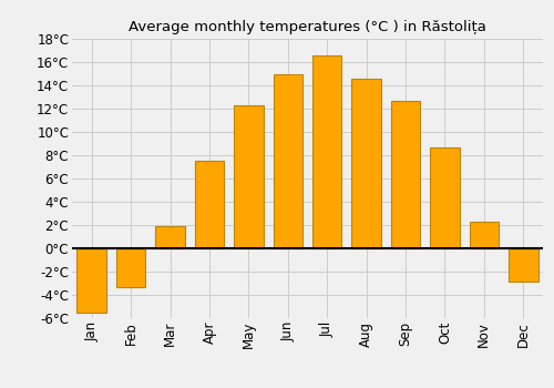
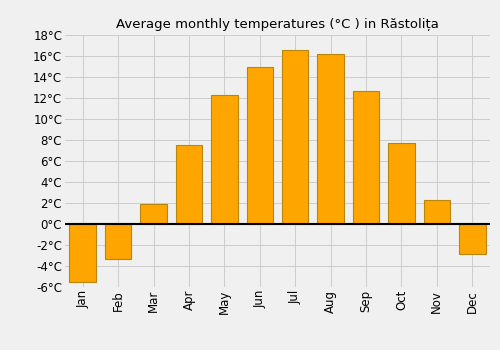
Aug: 14.6°C -> 16.2°C
Oct: 8.7°C -> 7.7°C
